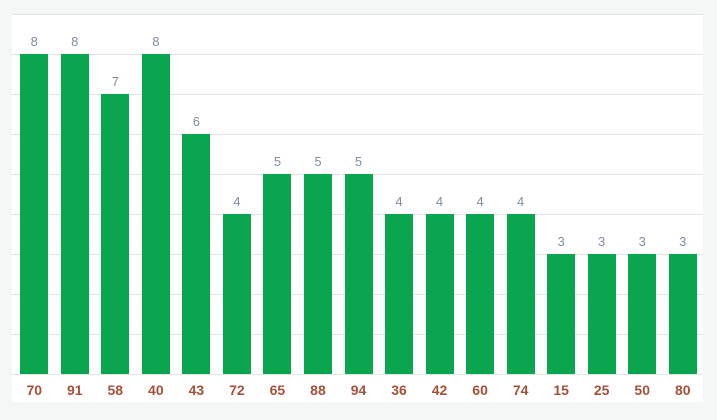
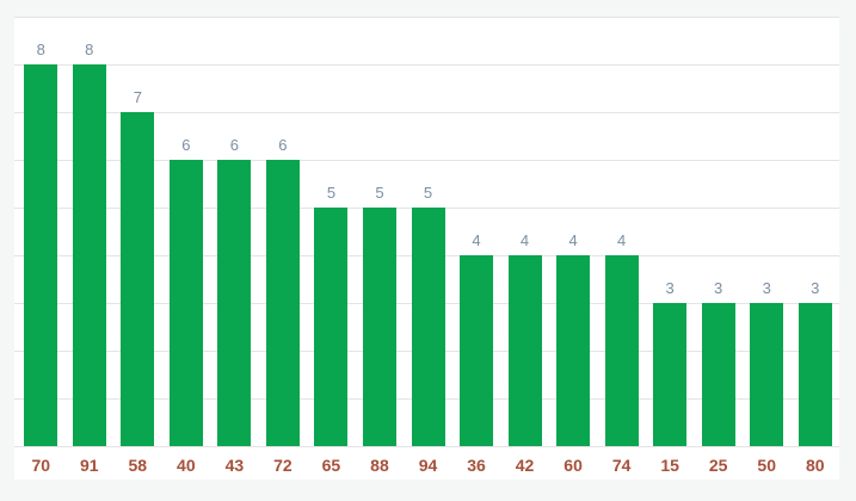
40: 8 -> 6
72: 4 -> 6
